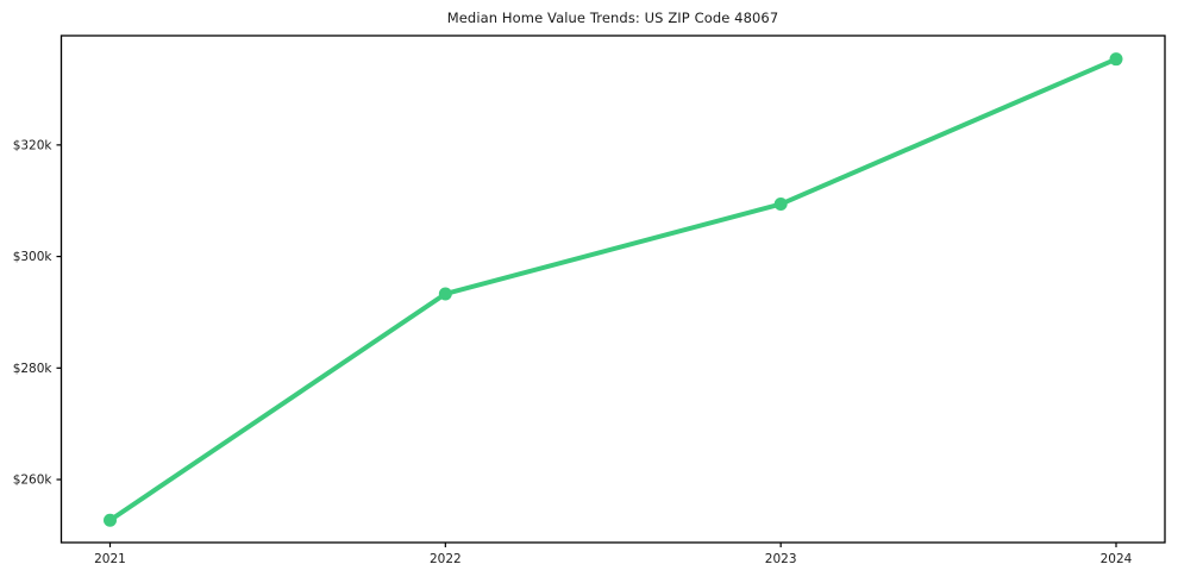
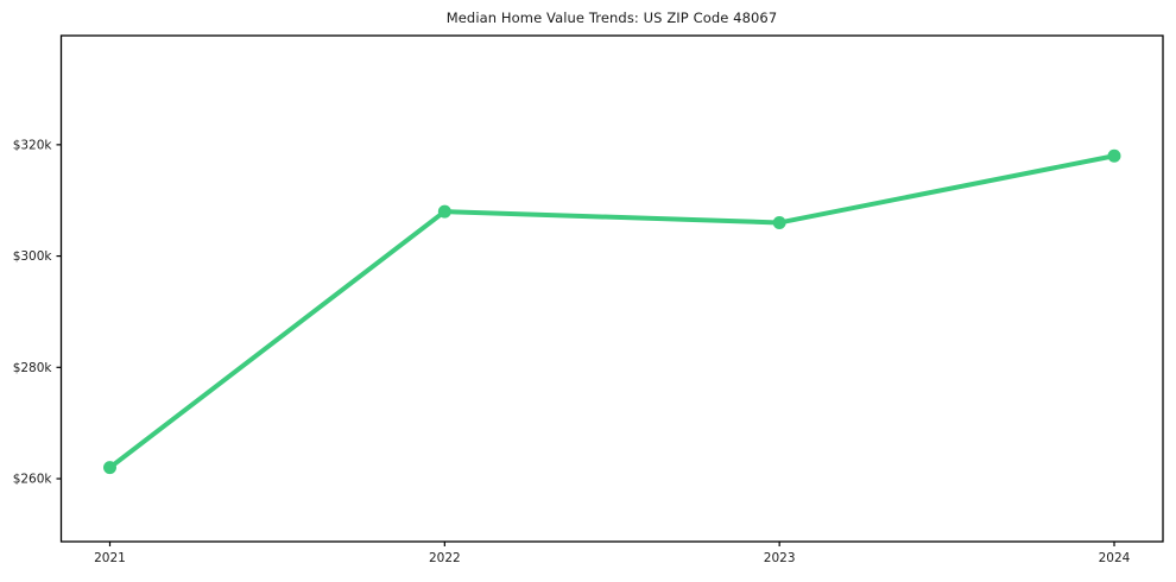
2021: $253k -> $262k
2022: $293k -> $308k
2023: $309k -> $306k
2024: $335k -> $318k
